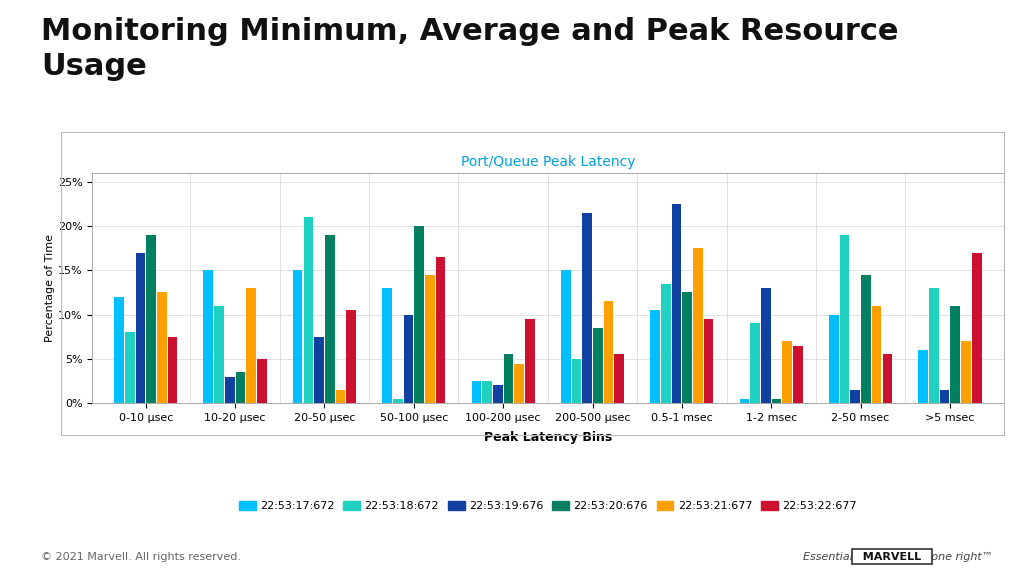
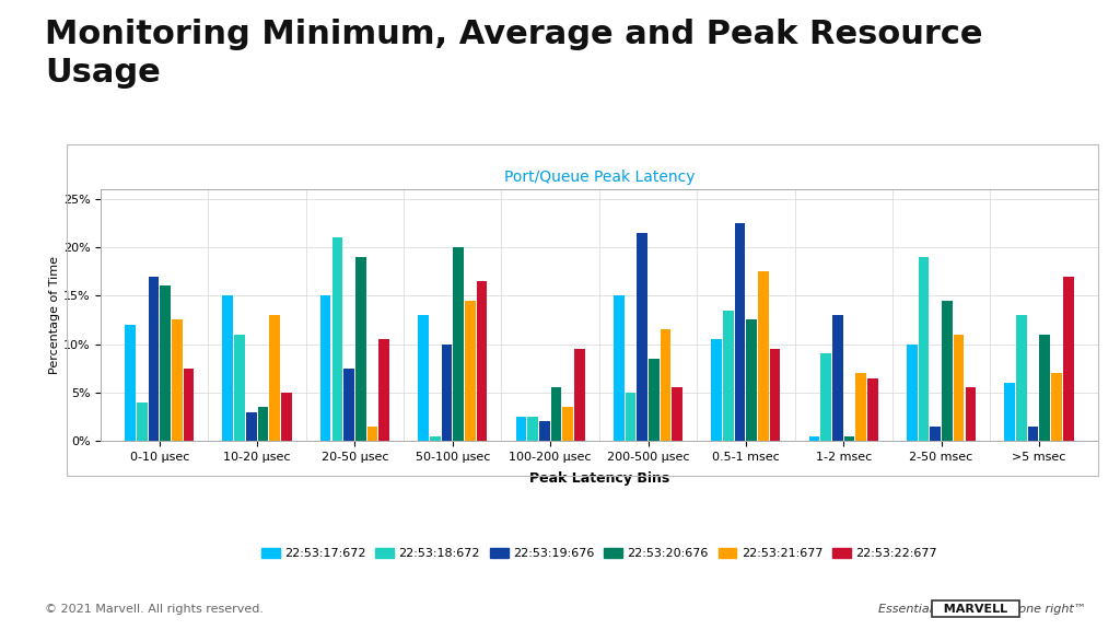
22:53:18:672/0-10 μsec: 8.0% -> 4.0%
22:53:20:676/0-10 μsec: 19.0% -> 16.0%
22:53:21:677/100-200 μsec: 4.4% -> 3.5%
